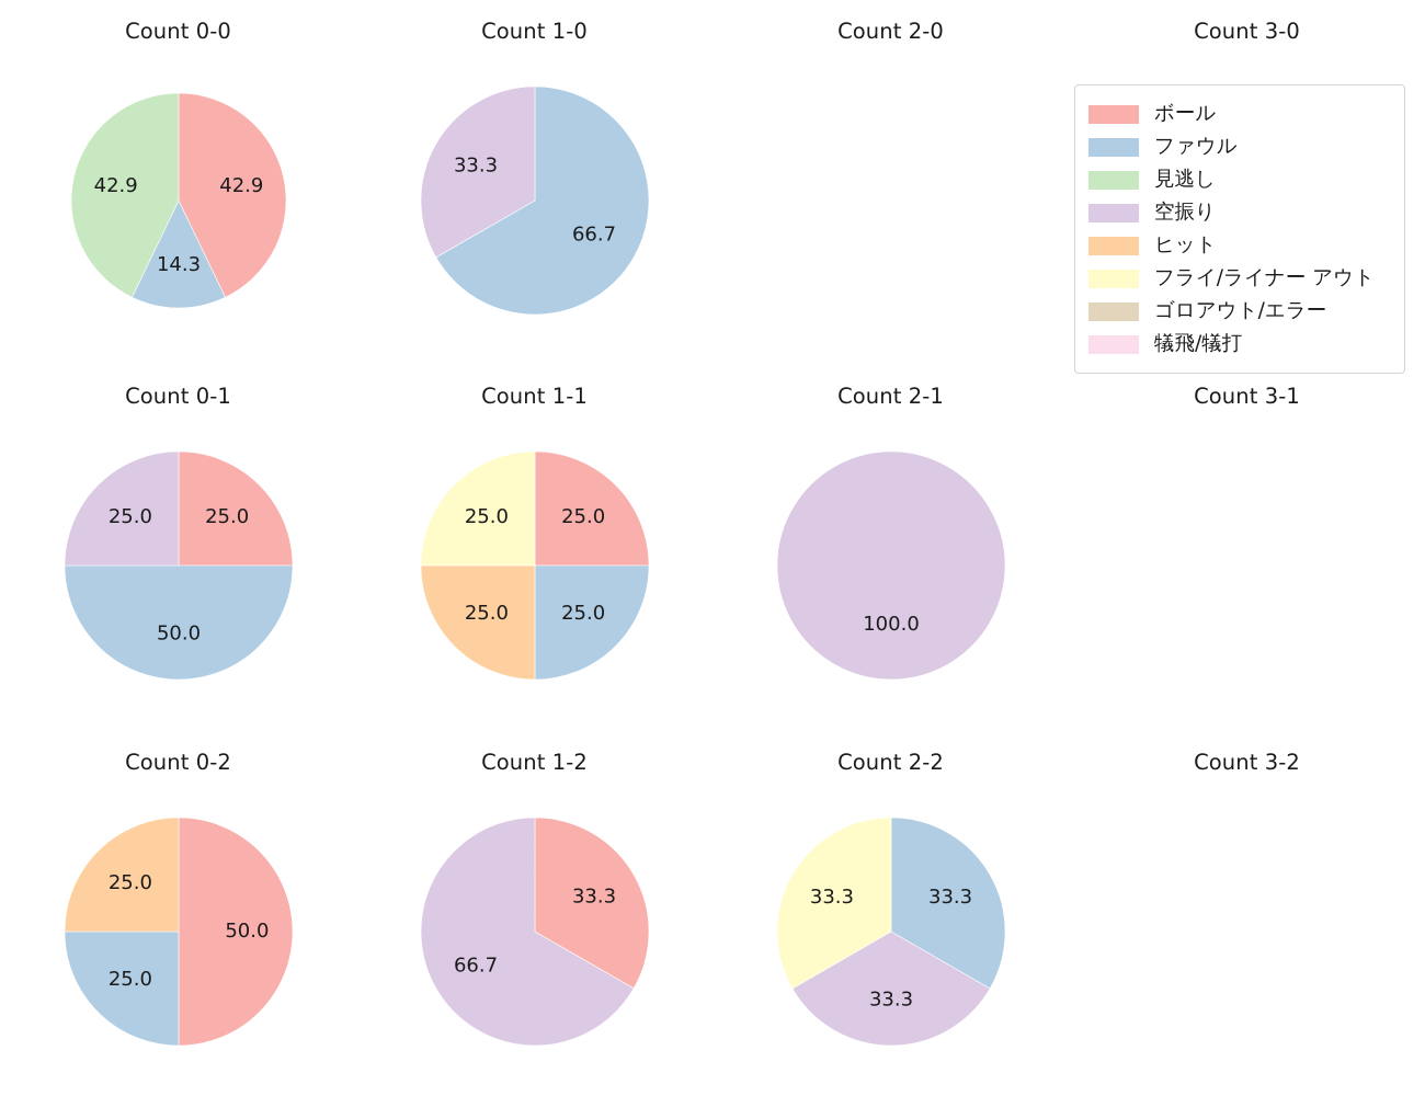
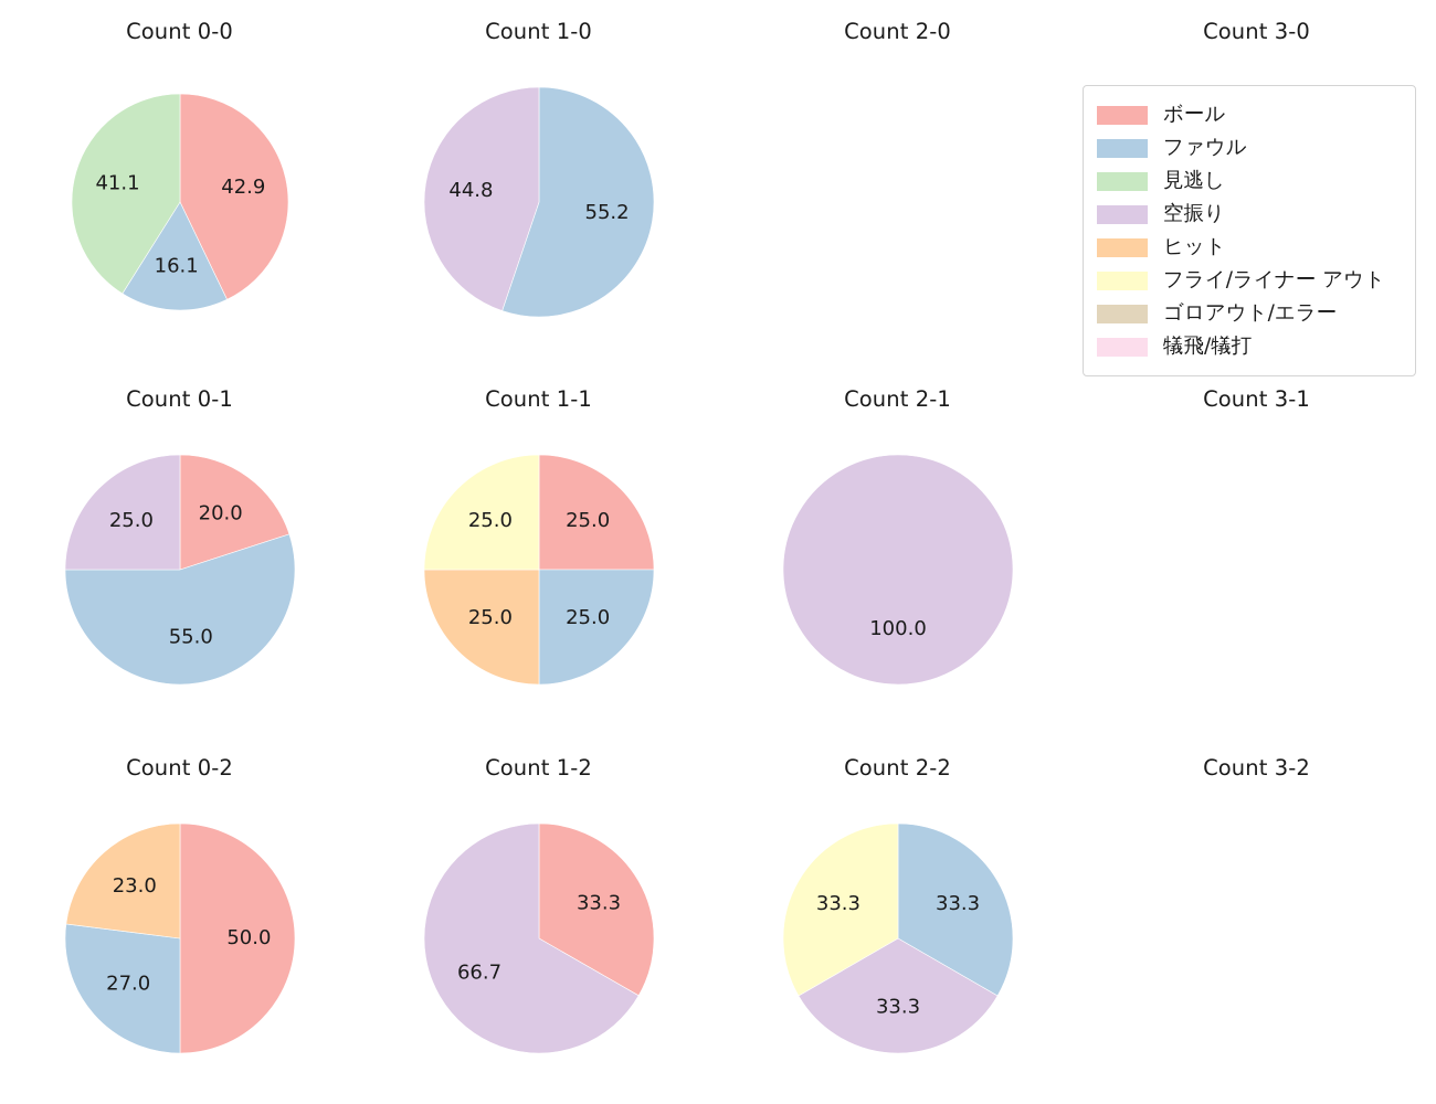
Count 0-0/ファウル: 14.3 -> 16.1
Count 0-0/見逃し: 42.9 -> 41.1
Count 1-0/ファウル: 66.7 -> 55.2
Count 1-0/空振り: 33.3 -> 44.8
Count 0-1/ボール: 25.0 -> 20.0
Count 0-1/ファウル: 50.0 -> 55.0
Count 0-2/ファウル: 25.0 -> 27.0
Count 0-2/ヒット: 25.0 -> 23.0
